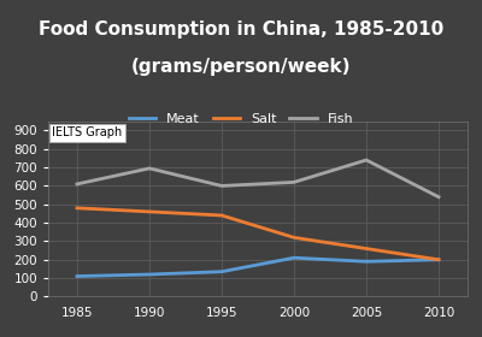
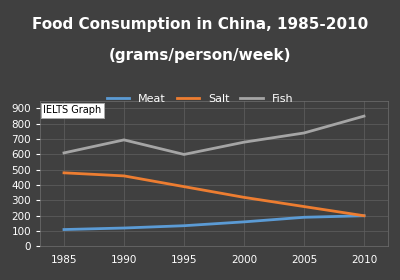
Salt/1995: 440 -> 390
Meat/2000: 210 -> 160
Fish/2000: 620 -> 680
Fish/2010: 540 -> 850
